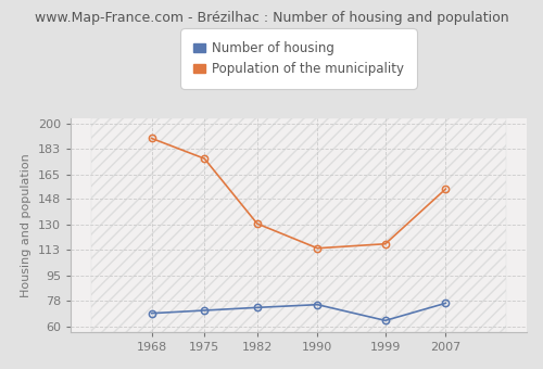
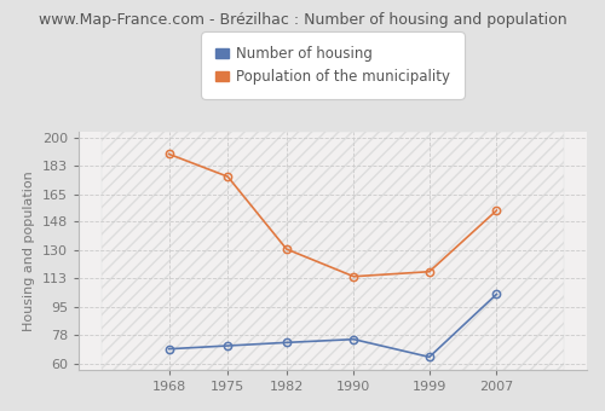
Number of housing/2007: 76 -> 103
